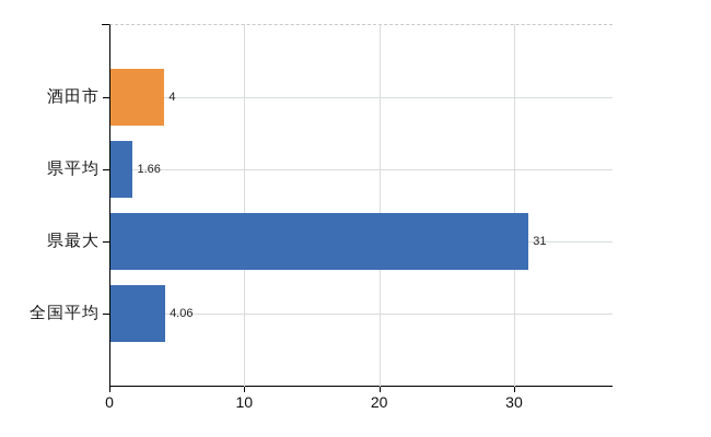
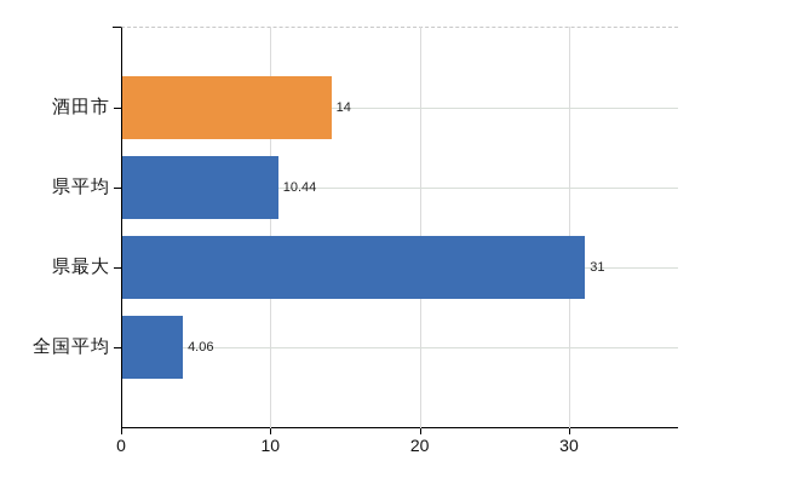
酒田市: 4 -> 14
県平均: 1.66 -> 10.44
